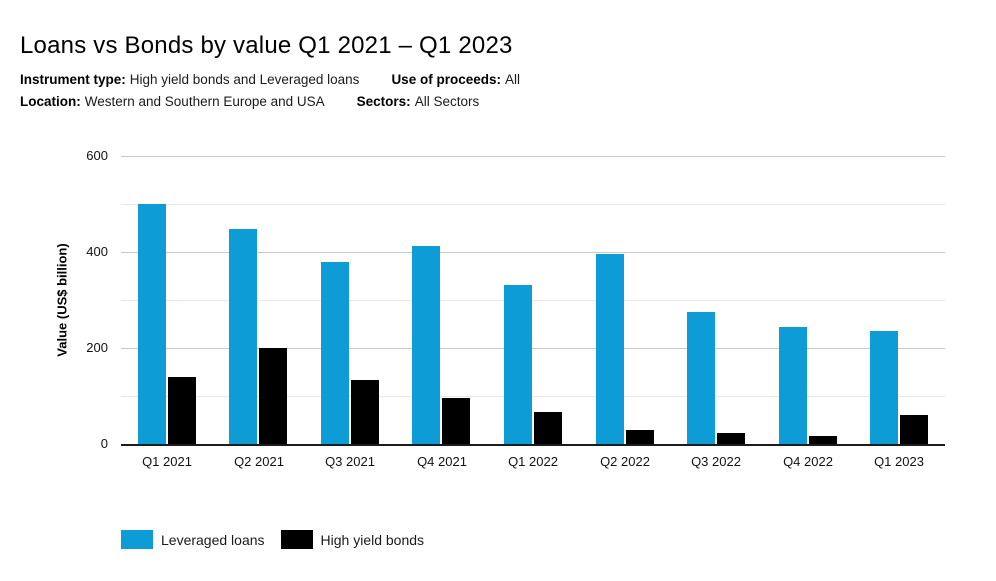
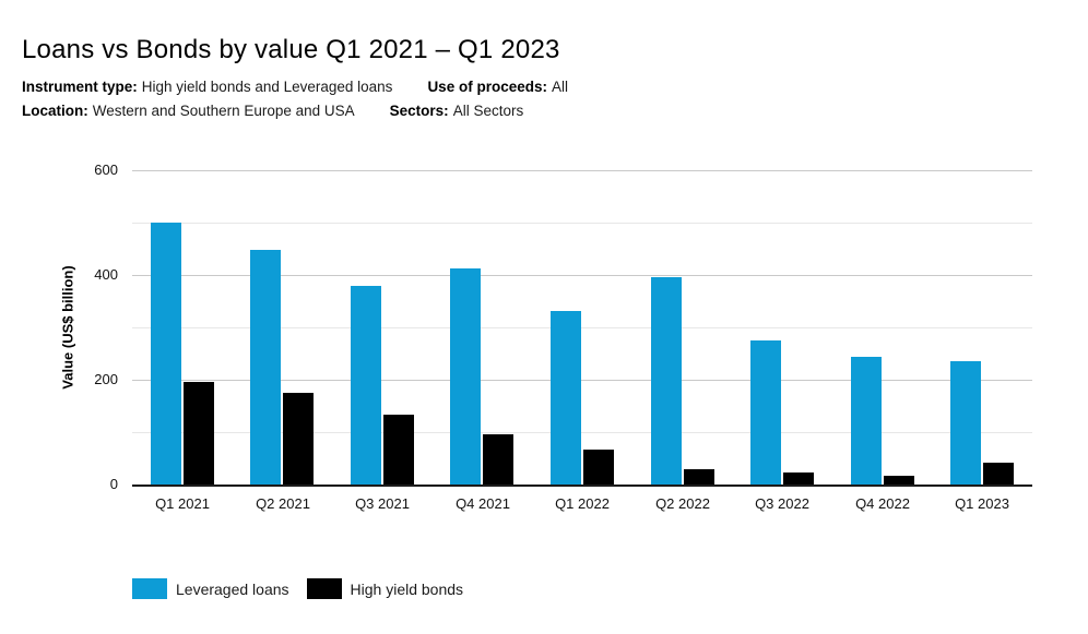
High yield bonds/Q1 2021: 140 -> 200
High yield bonds/Q2 2021: 200 -> 180
High yield bonds/Q1 2023: 60 -> 40
